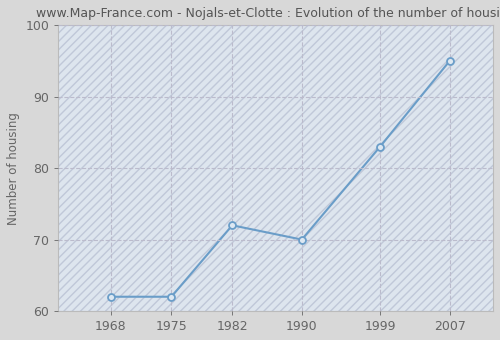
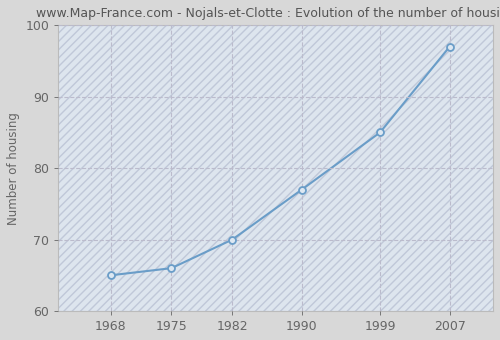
1968: 62 -> 65
1975: 62 -> 66
1982: 72 -> 70
1990: 70 -> 77
1999: 83 -> 85
2007: 95 -> 97
